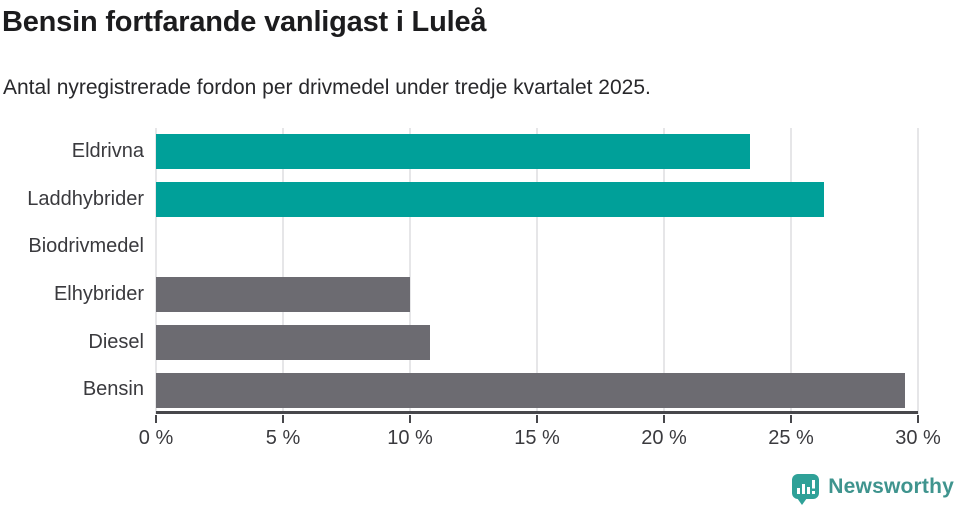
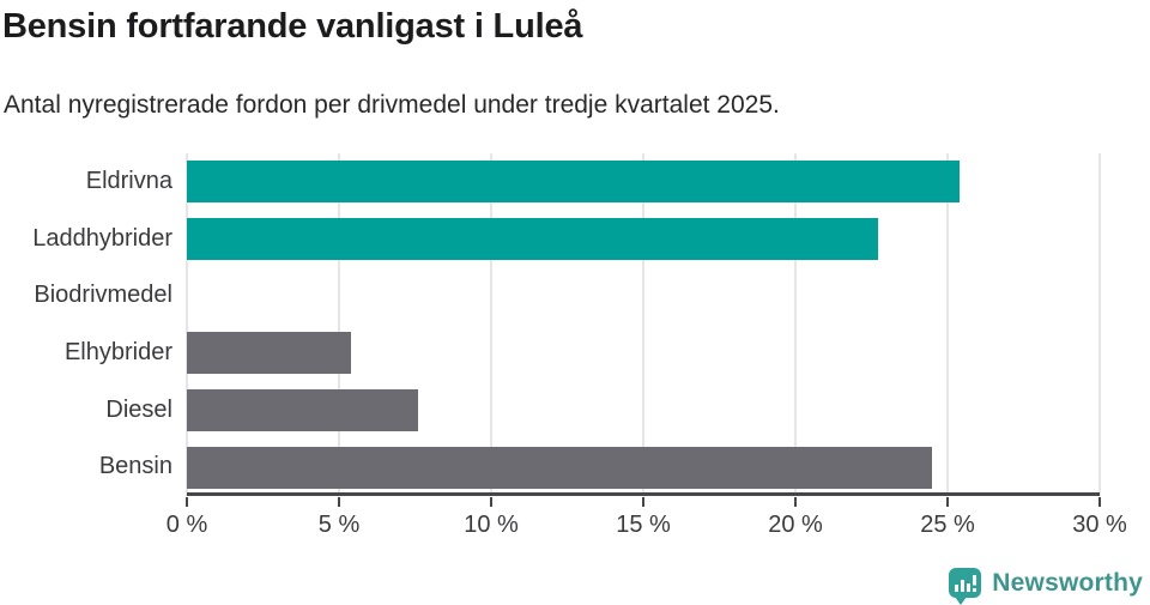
Eldrivna: 23.4% -> 25.4%
Laddhybrider: 26.3% -> 22.7%
Elhybrider: 10.0% -> 5.4%
Diesel: 10.8% -> 7.6%
Bensin: 29.5% -> 24.5%
